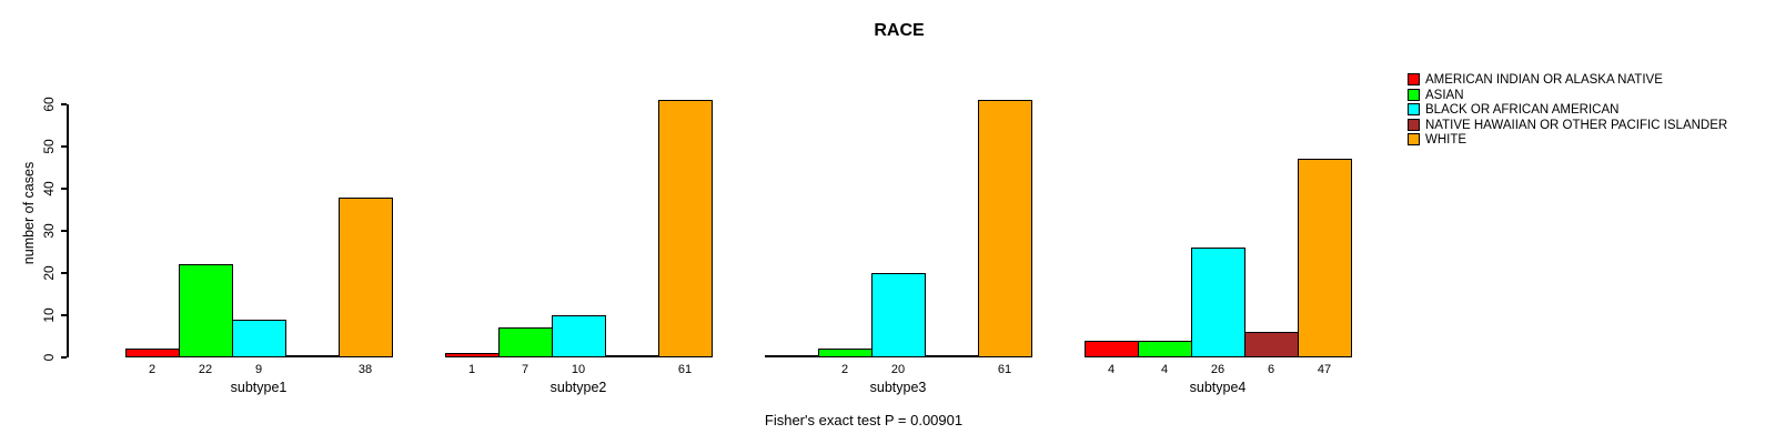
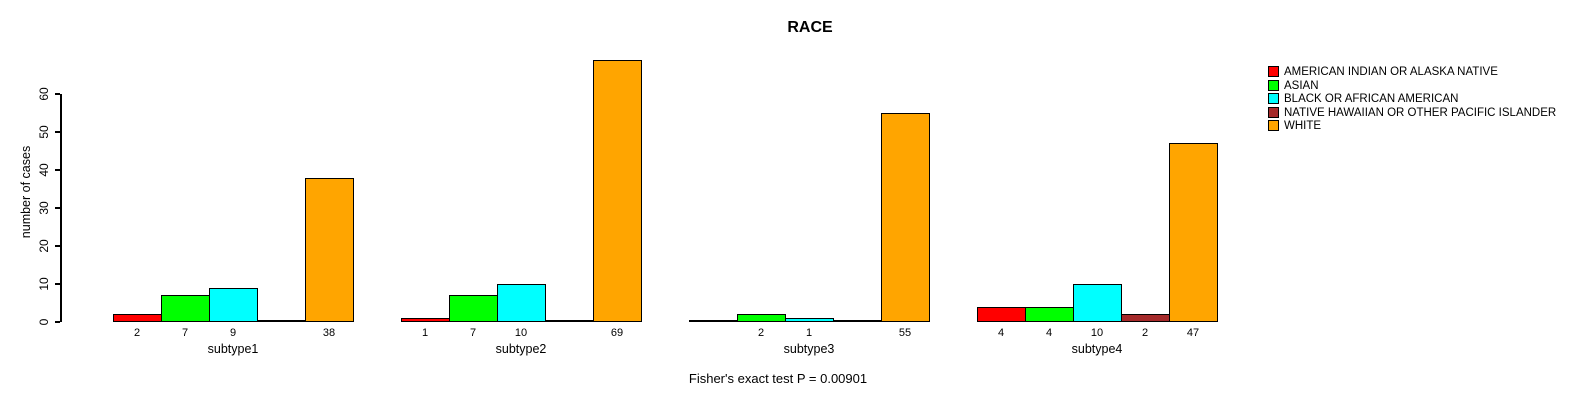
ASIAN/subtype1: 22 -> 7
WHITE/subtype2: 61 -> 69
BLACK OR AFRICAN AMERICAN/subtype3: 20 -> 1
WHITE/subtype3: 61 -> 55
BLACK OR AFRICAN AMERICAN/subtype4: 26 -> 10
NATIVE HAWAIIAN OR OTHER PACIFIC ISLANDER/subtype4: 6 -> 2
